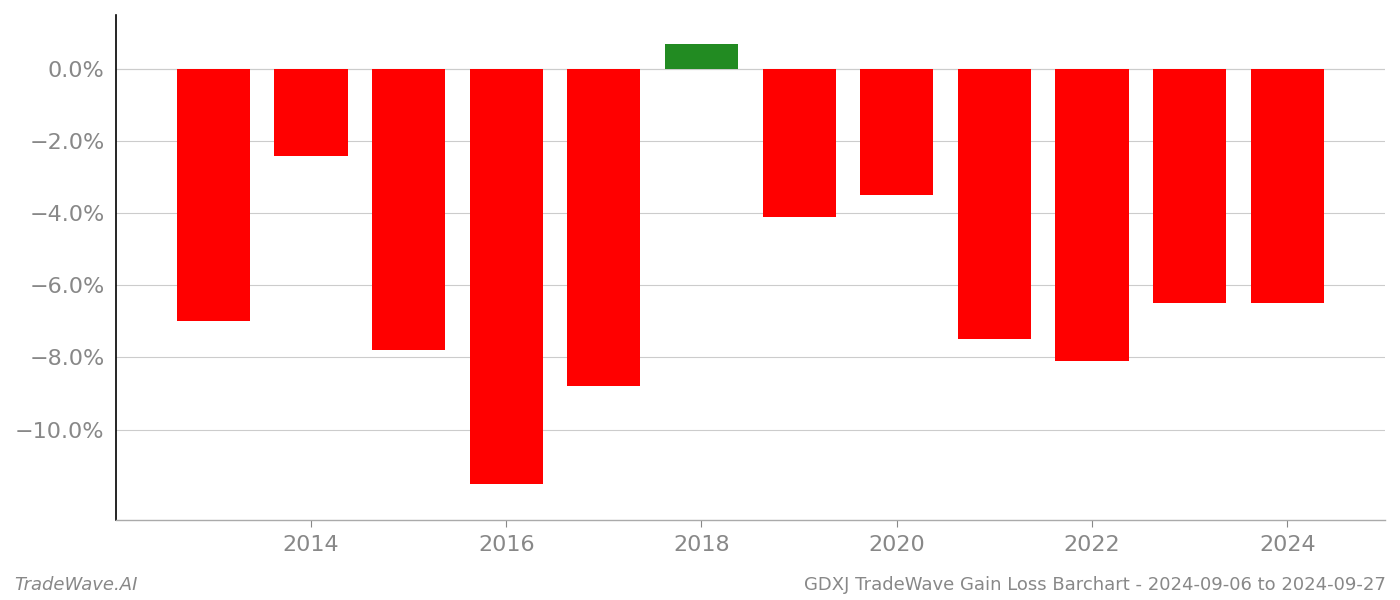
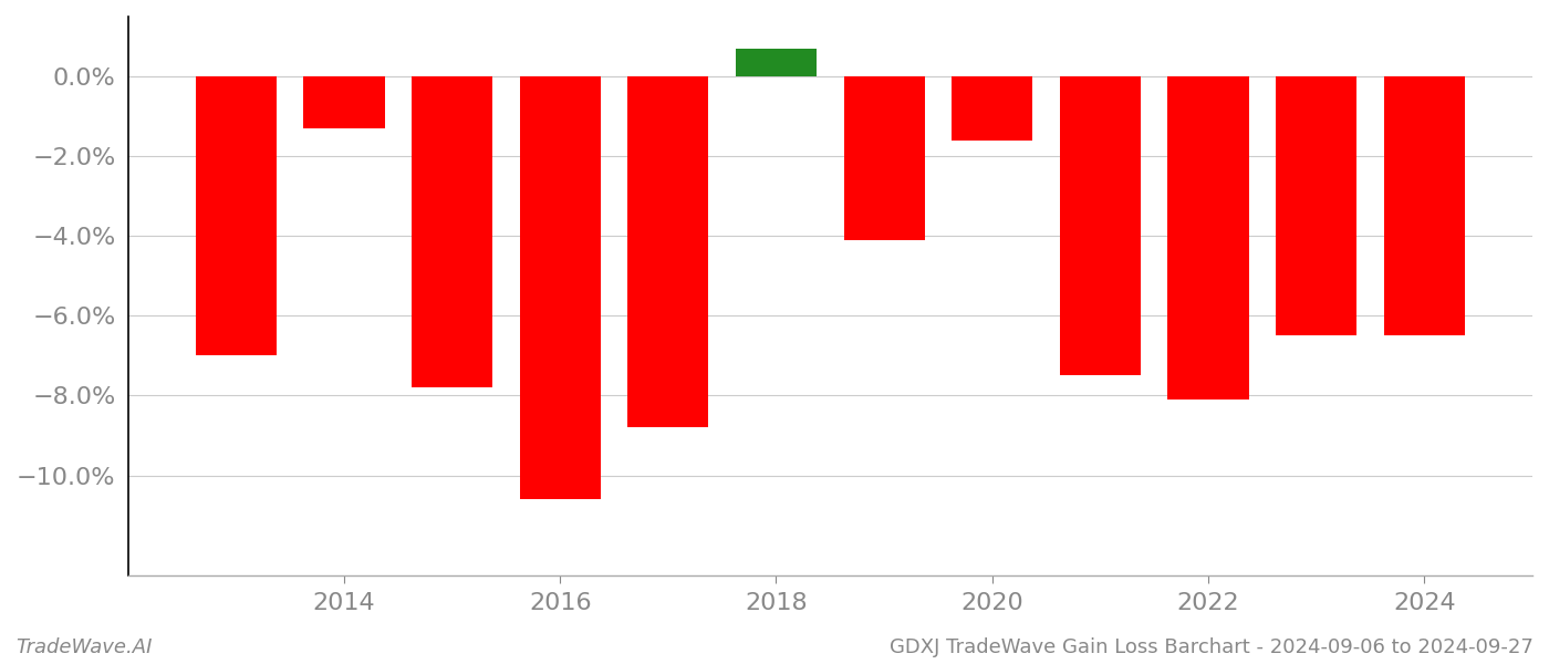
2014: -2.4% -> -1.3%
2016: -11.5% -> -10.6%
2020: -3.5% -> -1.6%
